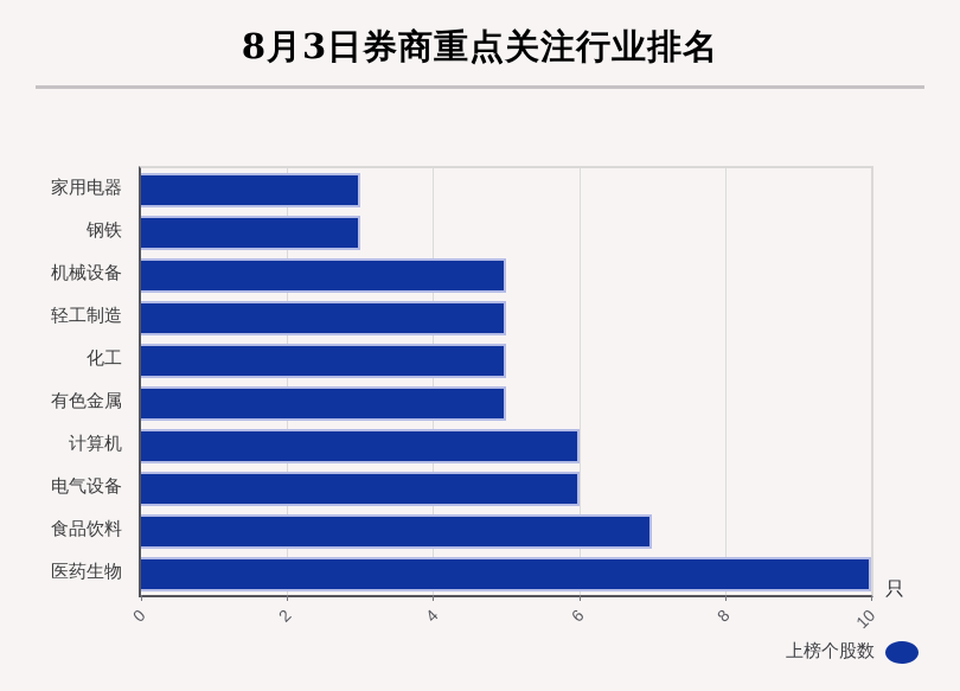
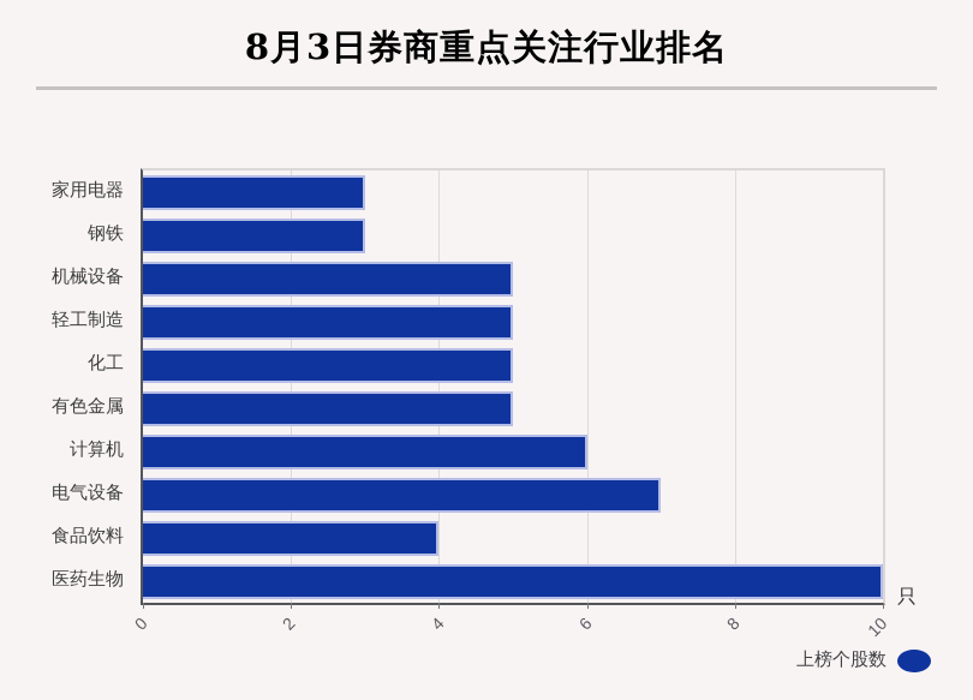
电气设备: 6 -> 7
食品饮料: 7 -> 4
